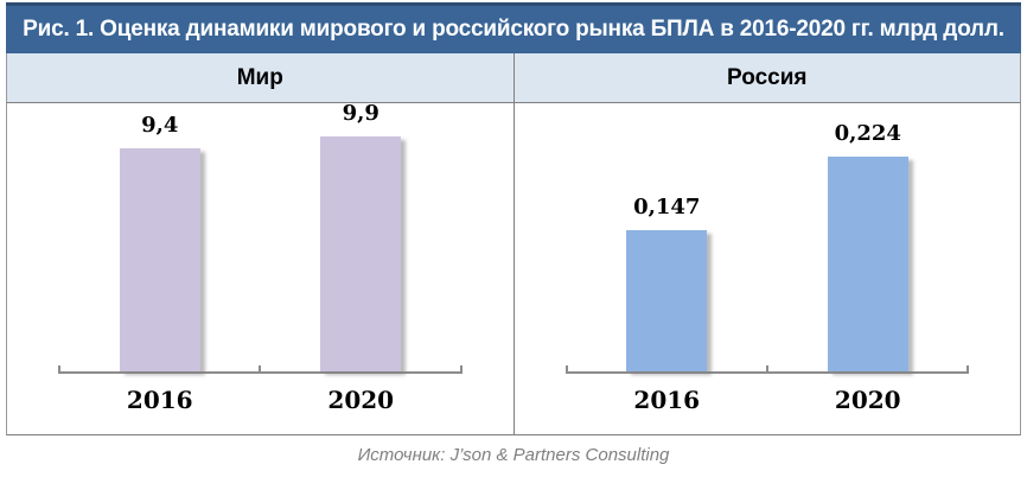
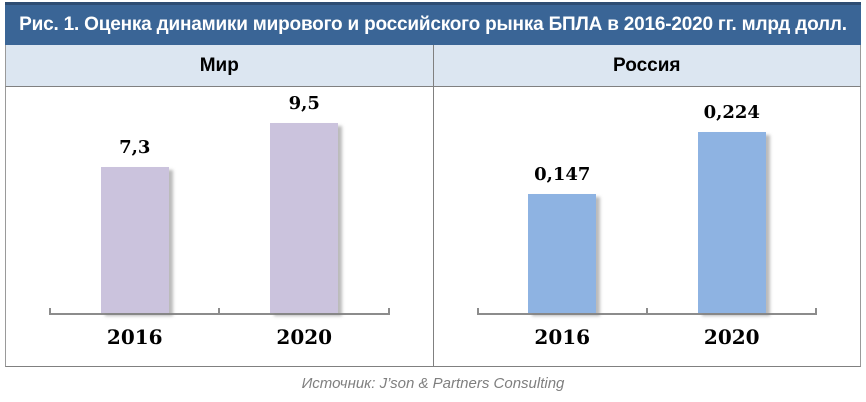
Мир/2016: 9,4 -> 7,3
Мир/2020: 9,9 -> 9,5
